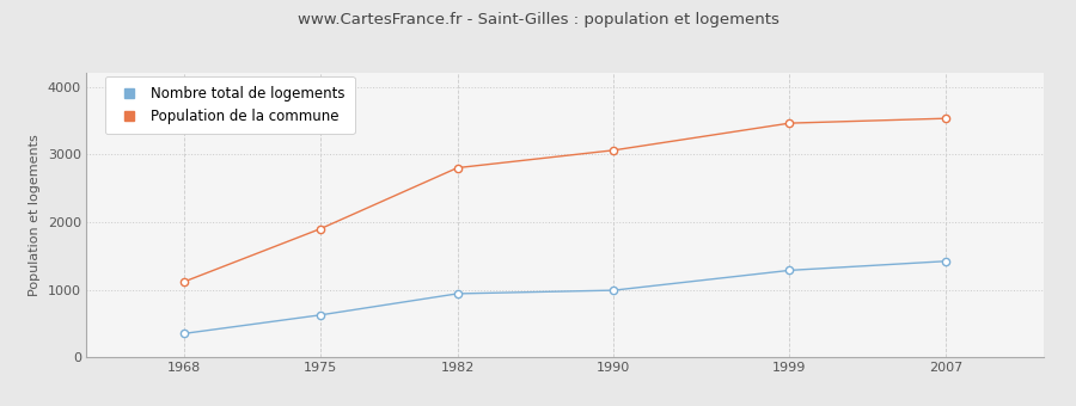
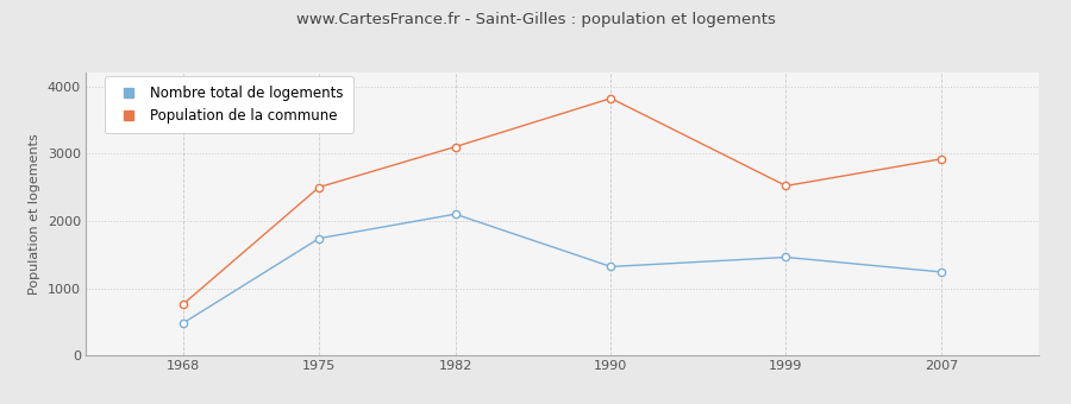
Nombre total de logements/1968: 350 -> 480
Population de la commune/1968: 1120 -> 760
Nombre total de logements/1975: 620 -> 1740
Population de la commune/1975: 1900 -> 2500
Nombre total de logements/1982: 940 -> 2100
Population de la commune/1982: 2800 -> 3100
Nombre total de logements/1990: 990 -> 1320
Population de la commune/1990: 3060 -> 3820
Nombre total de logements/1999: 1280 -> 1460
Population de la commune/1999: 3460 -> 2520
Nombre total de logements/2007: 1420 -> 1240
Population de la commune/2007: 3530 -> 2920
